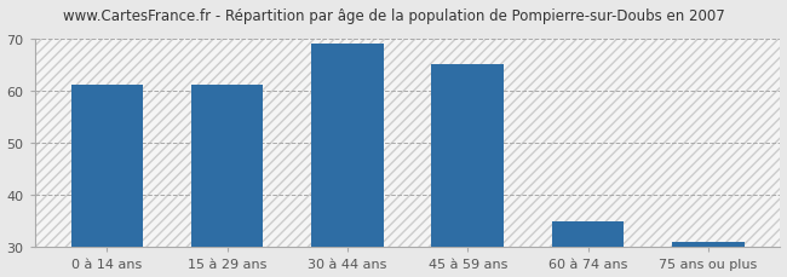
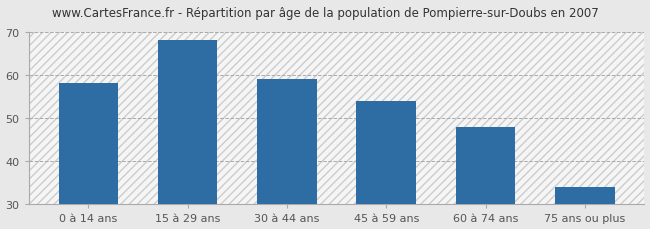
0 à 14 ans: 61 -> 58
15 à 29 ans: 61 -> 68
30 à 44 ans: 69 -> 59
45 à 59 ans: 65 -> 54
60 à 74 ans: 35 -> 48
75 ans ou plus: 31 -> 34
